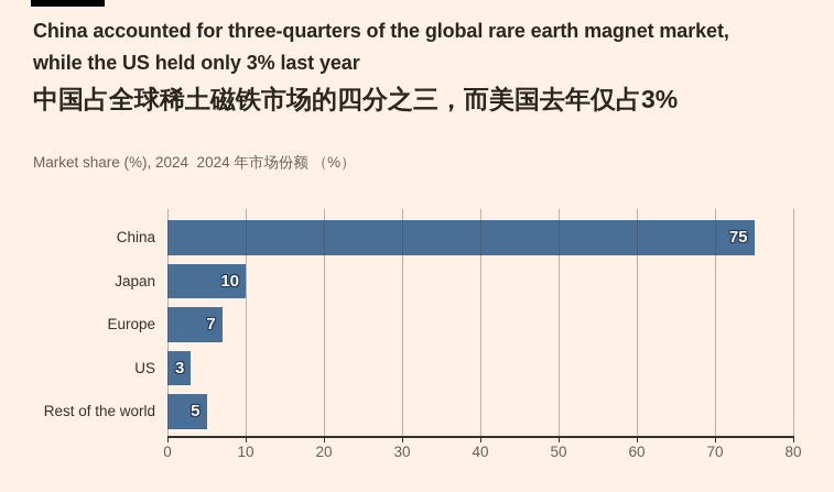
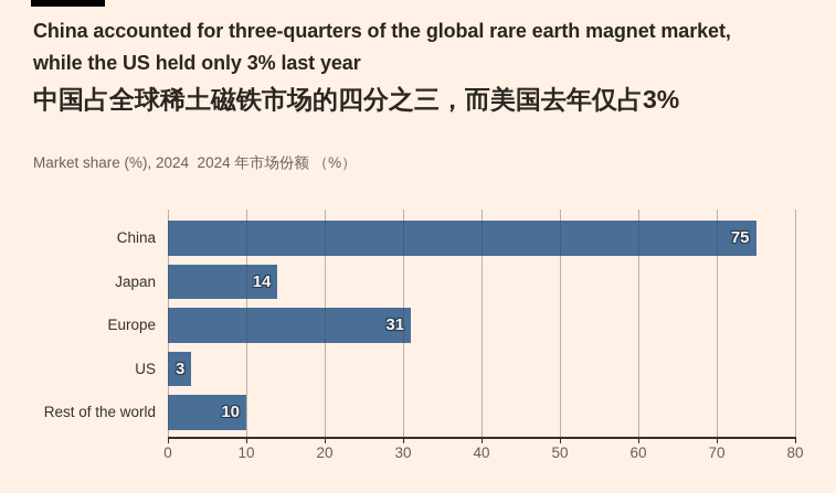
Japan: 10 -> 14
Europe: 7 -> 31
Rest of the world: 5 -> 10
